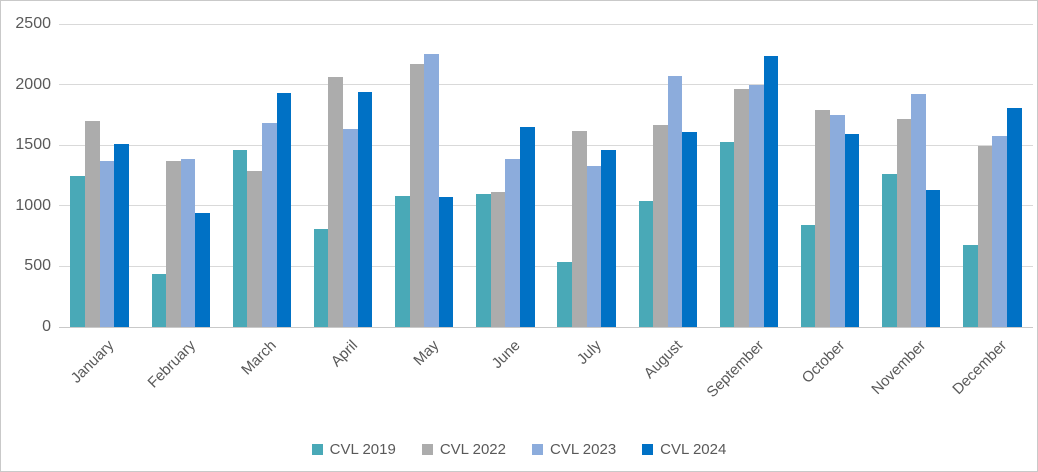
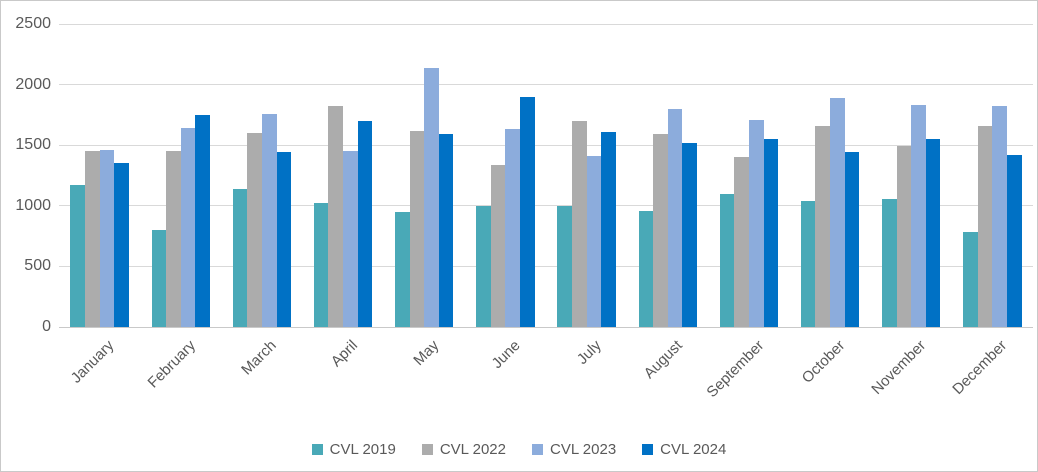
CVL 2019/January: 1250 -> 1170
CVL 2022/January: 1700 -> 1450
CVL 2023/January: 1370 -> 1460
CVL 2024/January: 1510 -> 1350
CVL 2019/February: 440 -> 800
CVL 2022/February: 1370 -> 1450
CVL 2023/February: 1390 -> 1640
CVL 2024/February: 940 -> 1750
CVL 2019/March: 1460 -> 1140
CVL 2022/March: 1290 -> 1600
CVL 2023/March: 1680 -> 1760
CVL 2024/March: 1930 -> 1440
CVL 2019/April: 810 -> 1020
CVL 2022/April: 2060 -> 1820
CVL 2023/April: 1630 -> 1450
CVL 2024/April: 1940 -> 1700
CVL 2019/May: 1080 -> 950
CVL 2022/May: 2170 -> 1620
CVL 2023/May: 2250 -> 2140
CVL 2024/May: 1070 -> 1590
CVL 2019/June: 1100 -> 1000
CVL 2022/June: 1110 -> 1340
CVL 2023/June: 1390 -> 1630
CVL 2024/June: 1650 -> 1900
CVL 2019/July: 540 -> 1000
CVL 2022/July: 1620 -> 1700
CVL 2023/July: 1330 -> 1410
CVL 2024/July: 1460 -> 1610
CVL 2019/August: 1040 -> 960
CVL 2022/August: 1670 -> 1590
CVL 2023/August: 2070 -> 1800
CVL 2024/August: 1610 -> 1520
CVL 2019/September: 1530 -> 1100
CVL 2022/September: 1960 -> 1400
CVL 2023/September: 2000 -> 1710
CVL 2024/September: 2240 -> 1550
CVL 2019/October: 840 -> 1040
CVL 2022/October: 1790 -> 1660
CVL 2023/October: 1750 -> 1890
CVL 2024/October: 1590 -> 1440
CVL 2019/November: 1260 -> 1060
CVL 2022/November: 1720 -> 1490
CVL 2023/November: 1920 -> 1830
CVL 2024/November: 1130 -> 1550
CVL 2019/December: 680 -> 780
CVL 2022/December: 1490 -> 1660
CVL 2023/December: 1580 -> 1820
CVL 2024/December: 1810 -> 1420
